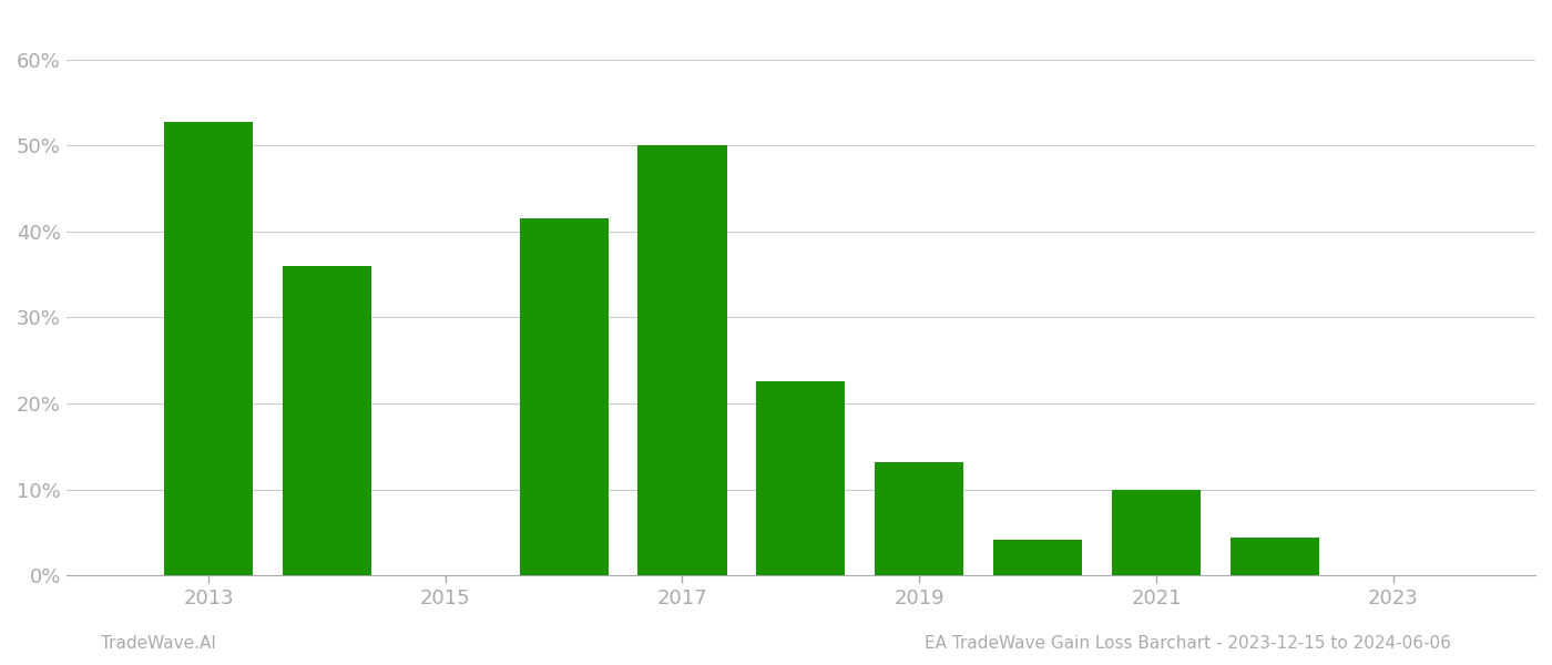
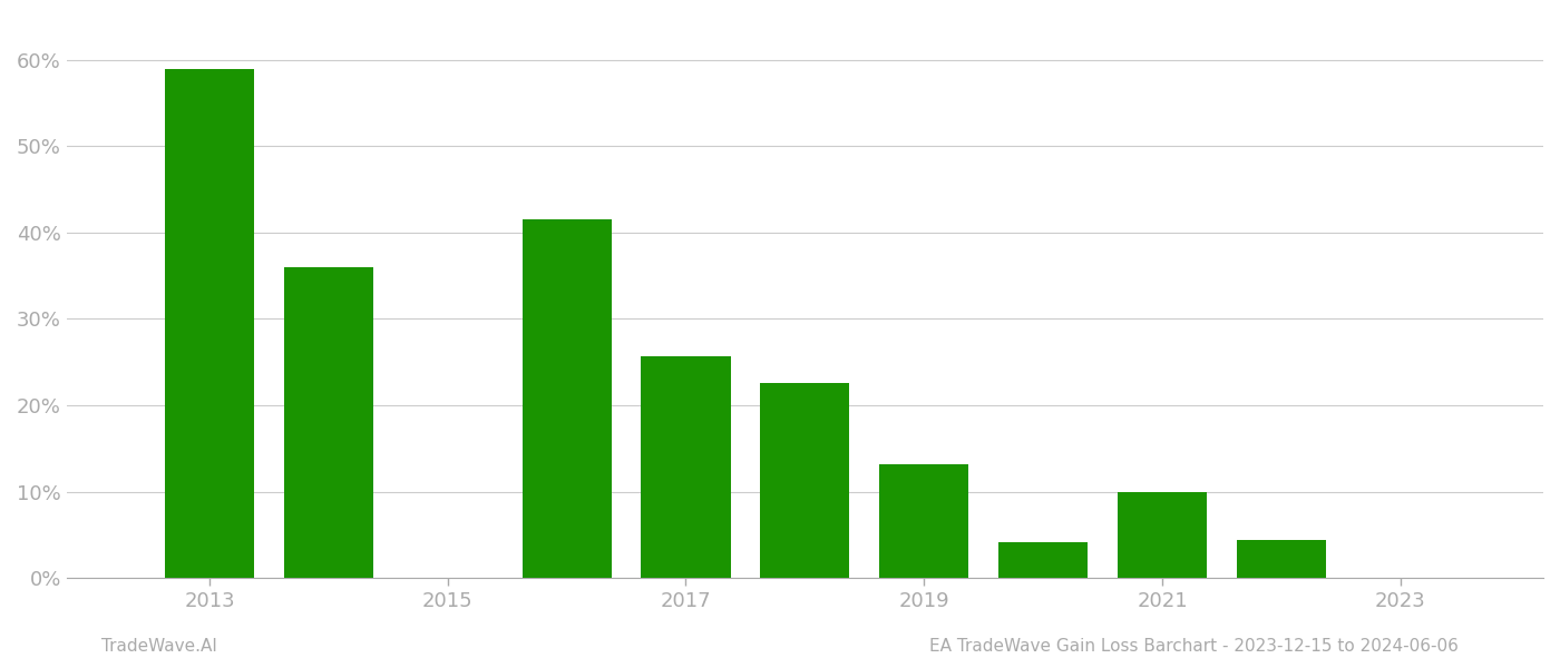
2013: 52.8% -> 58.9%
2017: 50.0% -> 25.7%
